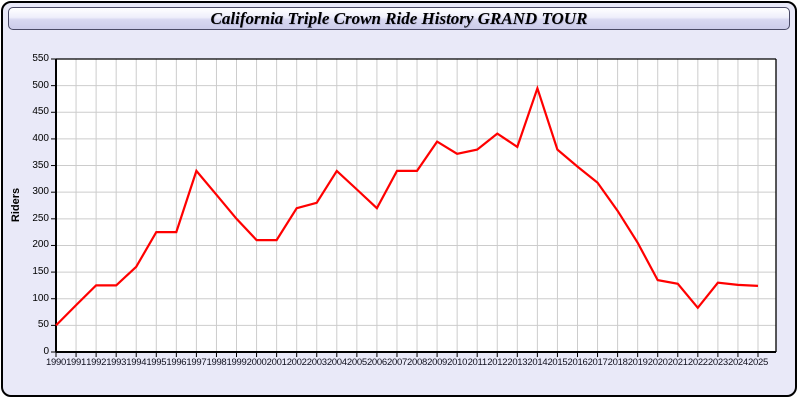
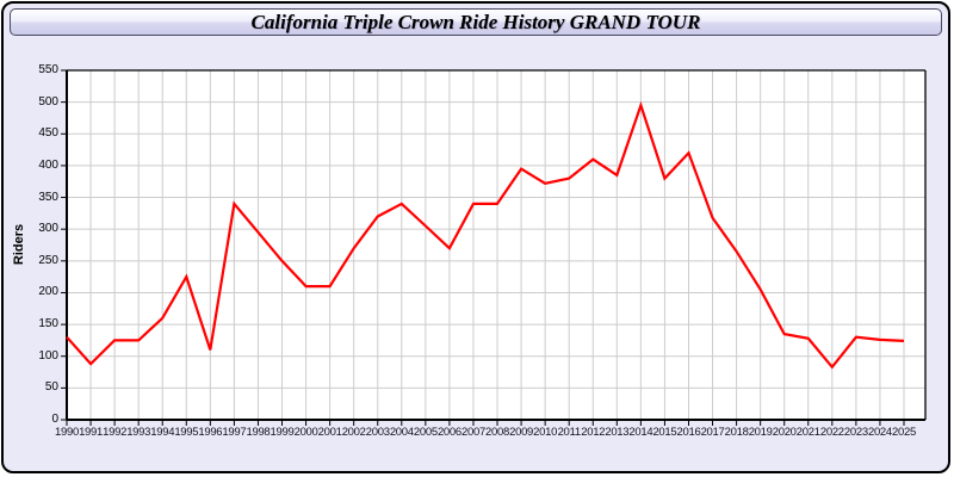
1990: 50 -> 130
1996: 220 -> 110
2003: 280 -> 320
2016: 350 -> 420
